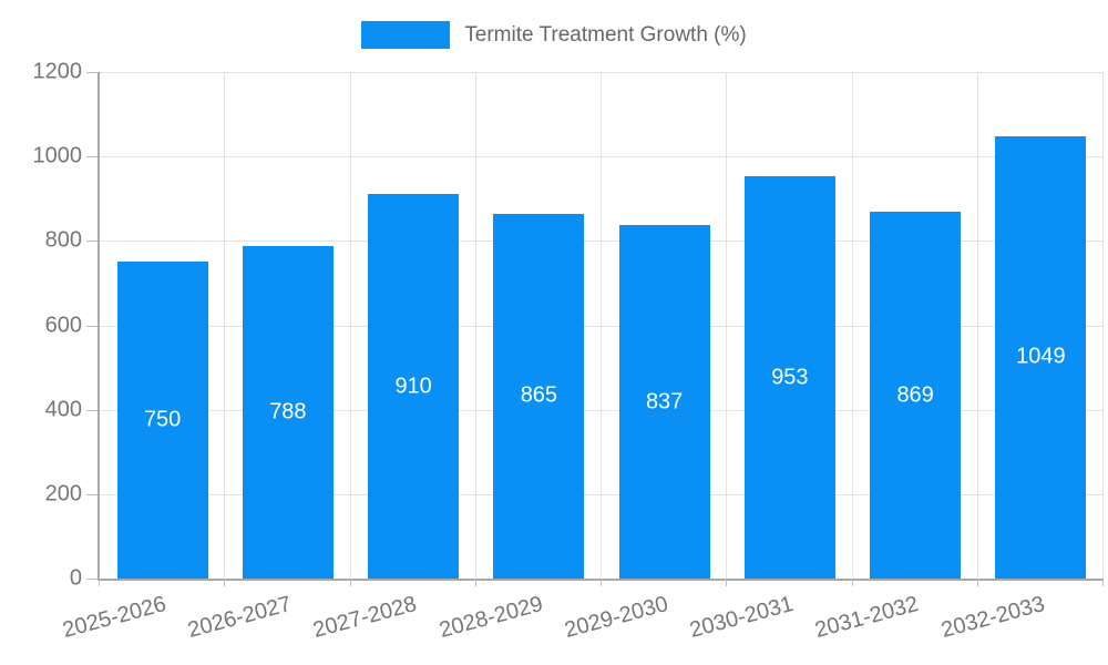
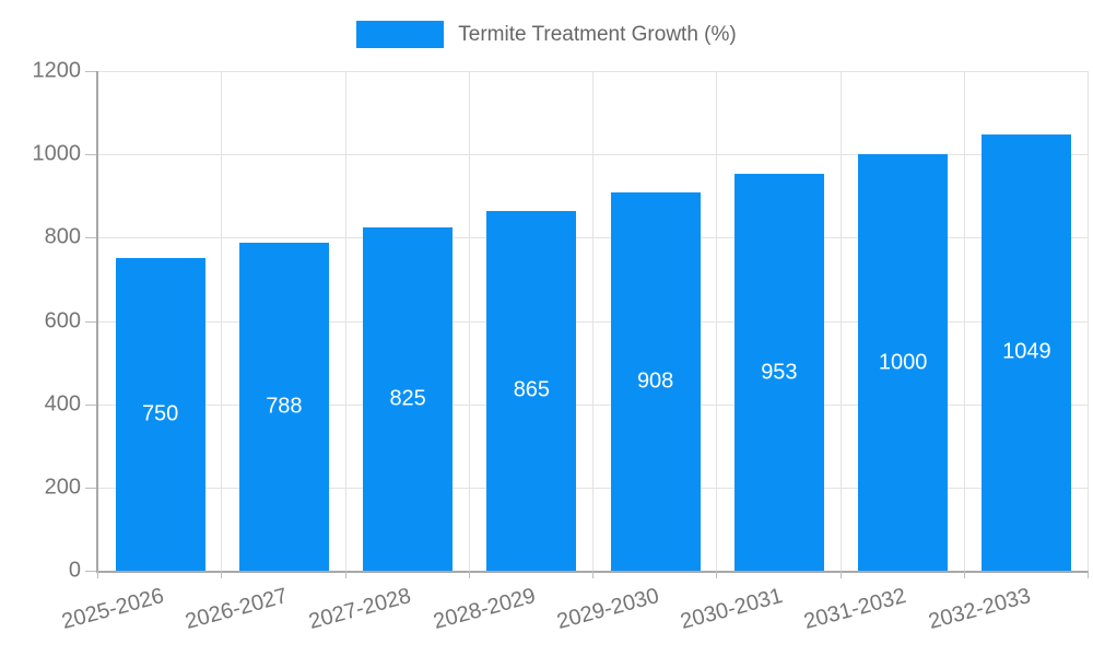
2027-2028: 910 -> 825
2029-2030: 837 -> 908
2031-2032: 869 -> 1000
